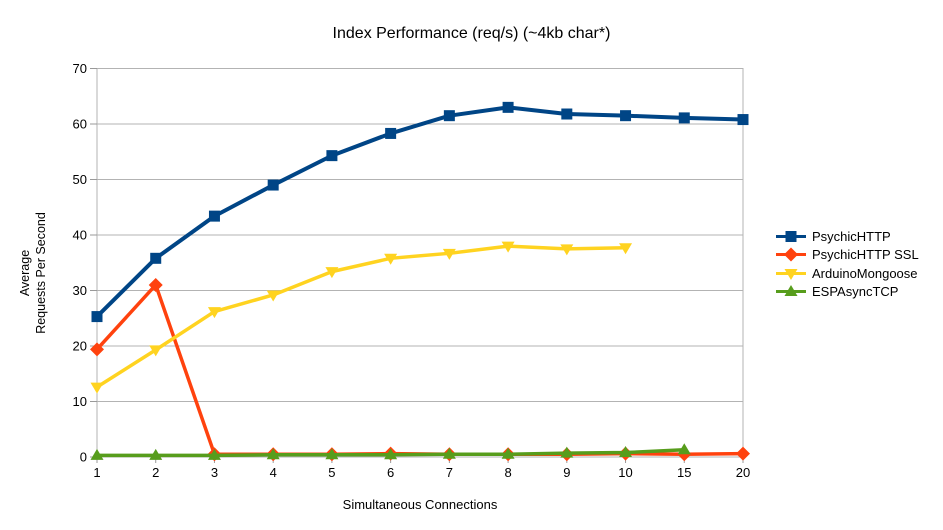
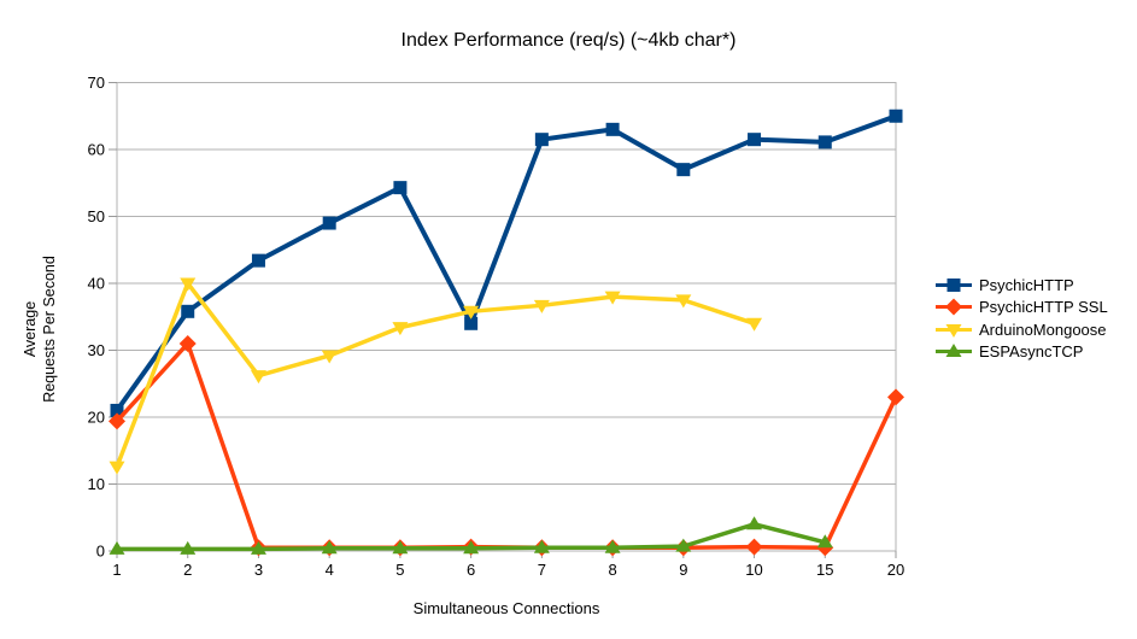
PsychicHTTP/1: 25 -> 21
ArduinoMongoose/2: 19 -> 40
PsychicHTTP/6: 58 -> 34
PsychicHTTP/9: 62 -> 57
ArduinoMongoose/10: 38 -> 34
ESPAsyncTCP/10: 1 -> 4
PsychicHTTP/20: 61 -> 65
PsychicHTTP SSL/20: 1 -> 23
